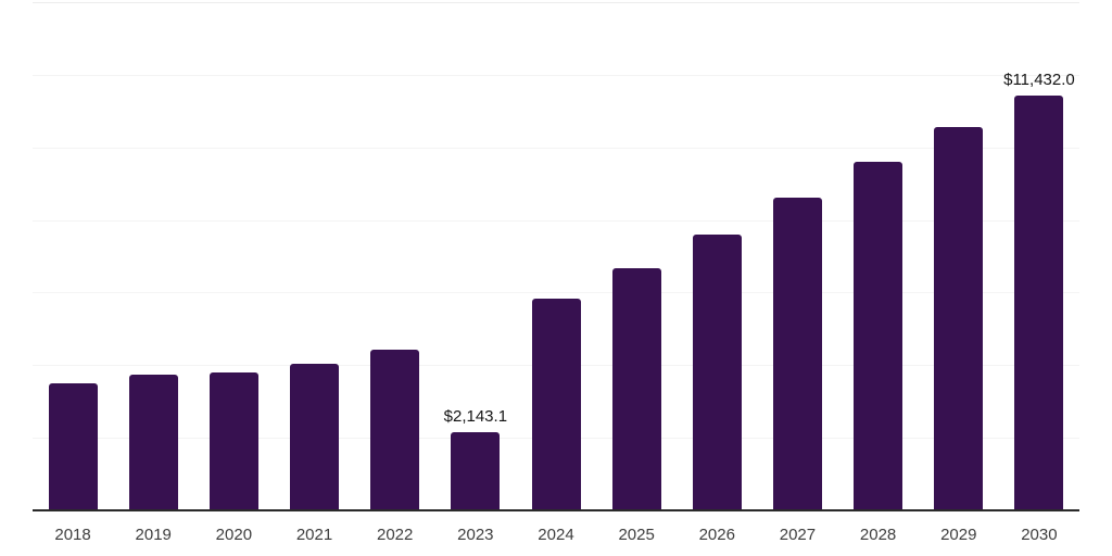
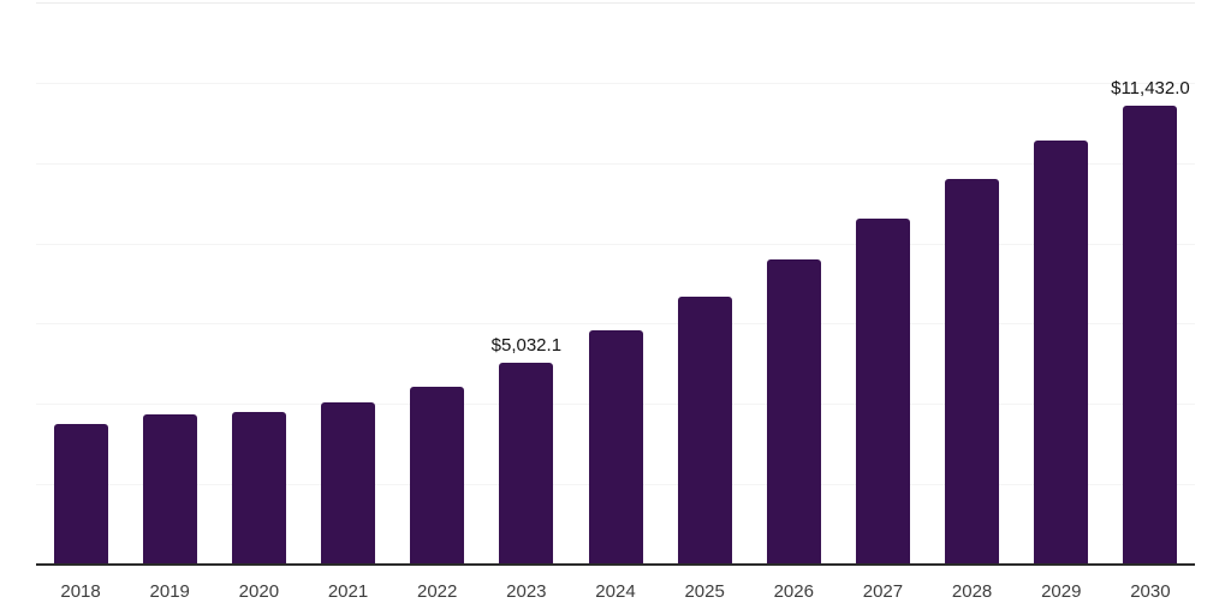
2023: $2,143.1 -> $5,032.1
